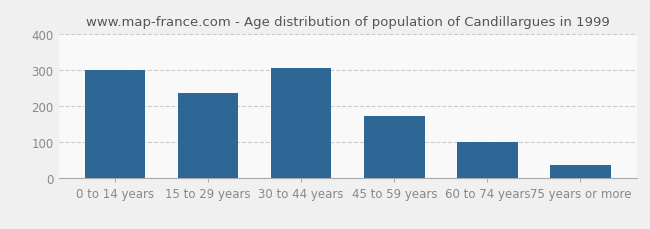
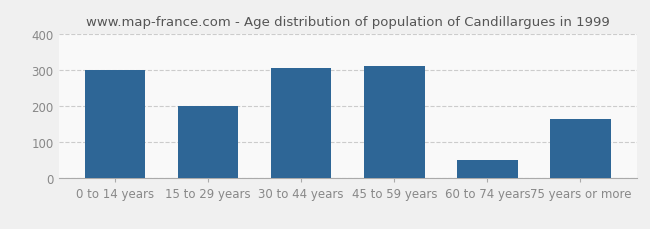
15 to 29 years: 235 -> 200
45 to 59 years: 172 -> 310
60 to 74 years: 101 -> 50
75 years or more: 37 -> 165
